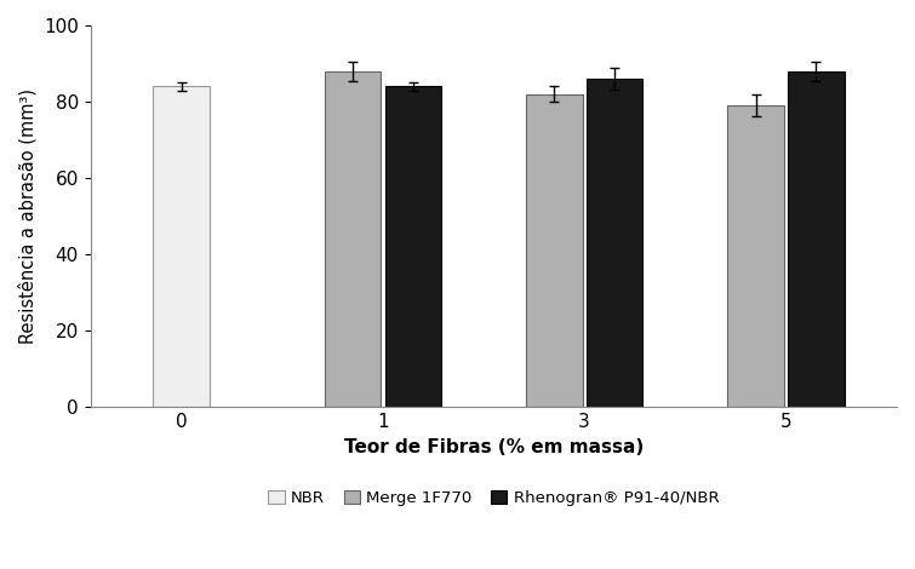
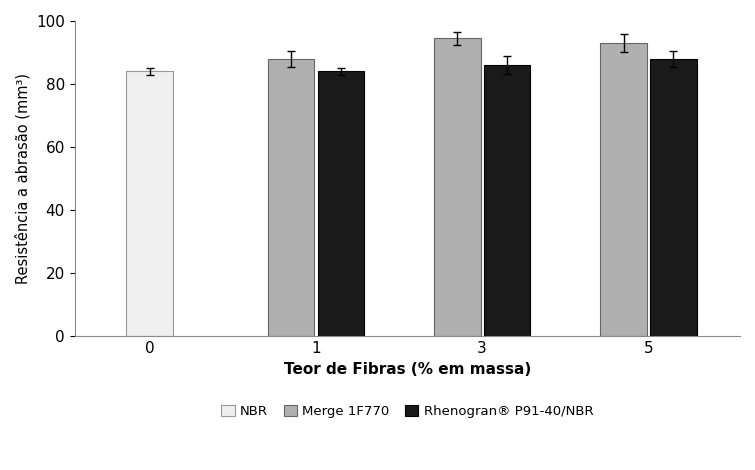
Merge 1F770/3: 82.0 -> 94.5
Merge 1F770/5: 79.0 -> 93.0
